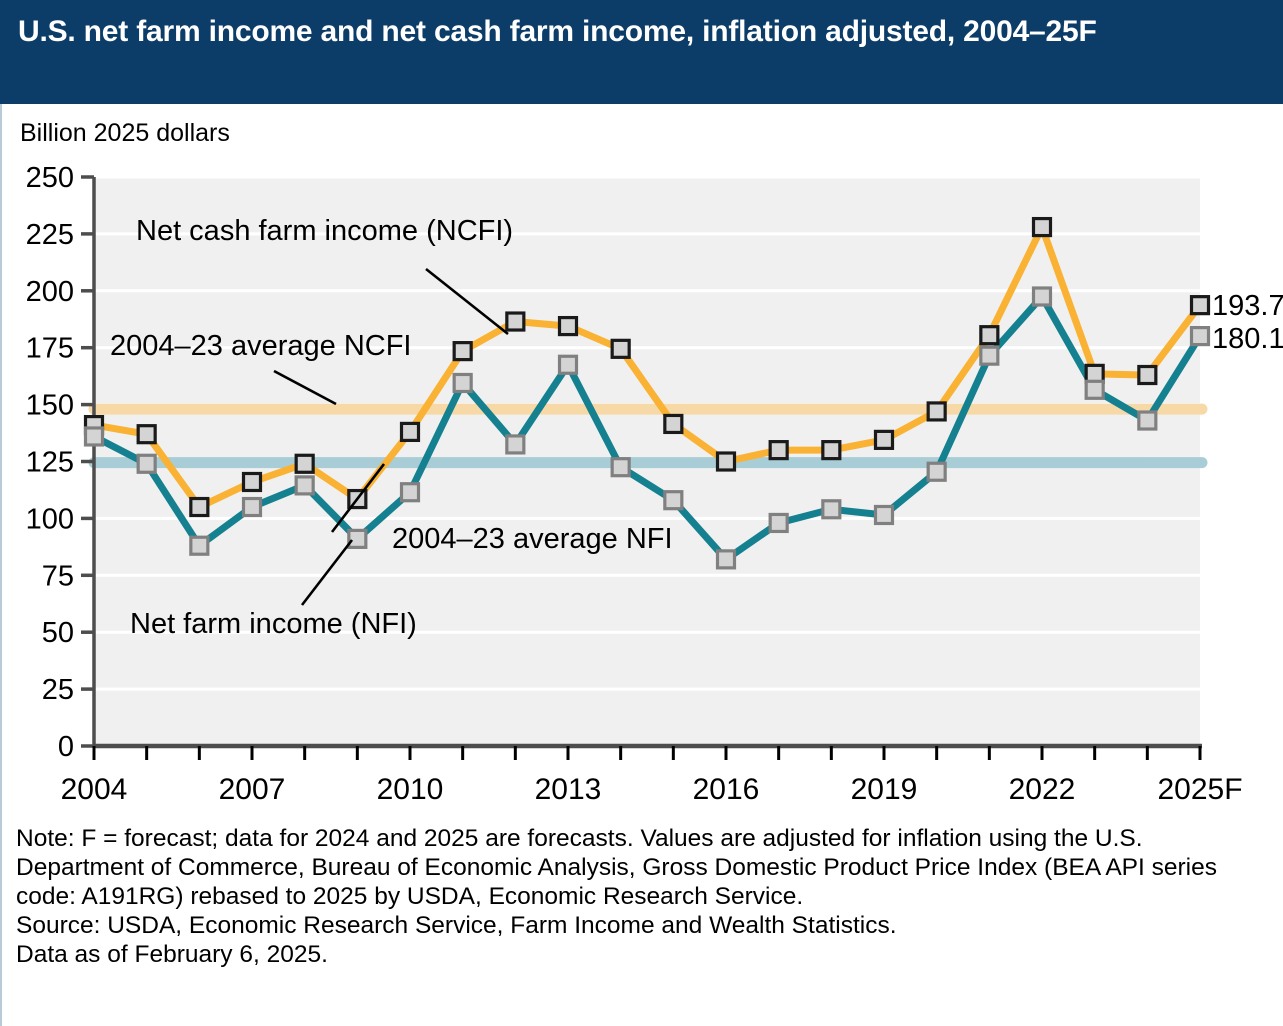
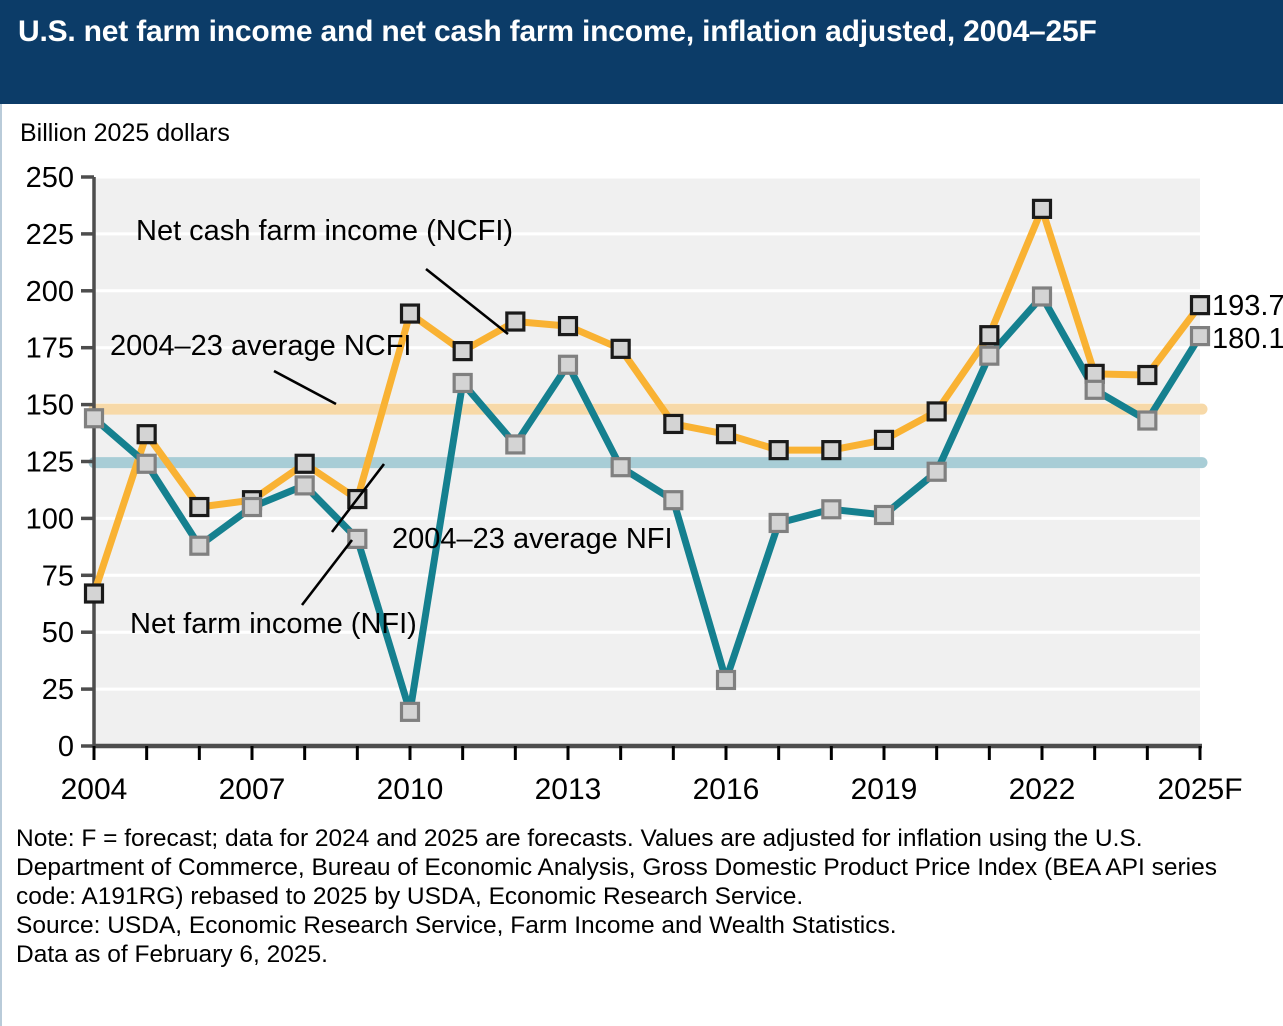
Net cash farm income (NCFI)/2004: 141 -> 67
Net farm income (NFI)/2004: 136 -> 144
Net cash farm income (NCFI)/2007: 116 -> 108
Net cash farm income (NCFI)/2010: 138 -> 190
Net farm income (NFI)/2010: 112 -> 15
Net cash farm income (NCFI)/2016: 125 -> 137
Net farm income (NFI)/2016: 82 -> 29
Net cash farm income (NCFI)/2022: 228 -> 236
